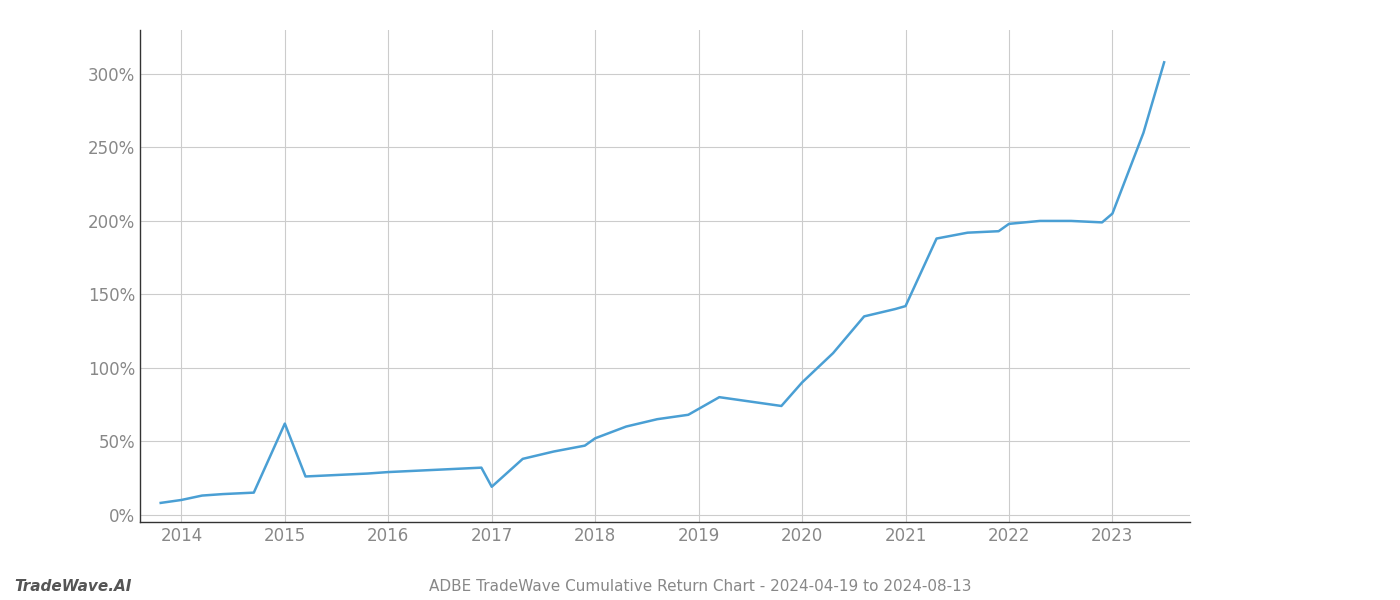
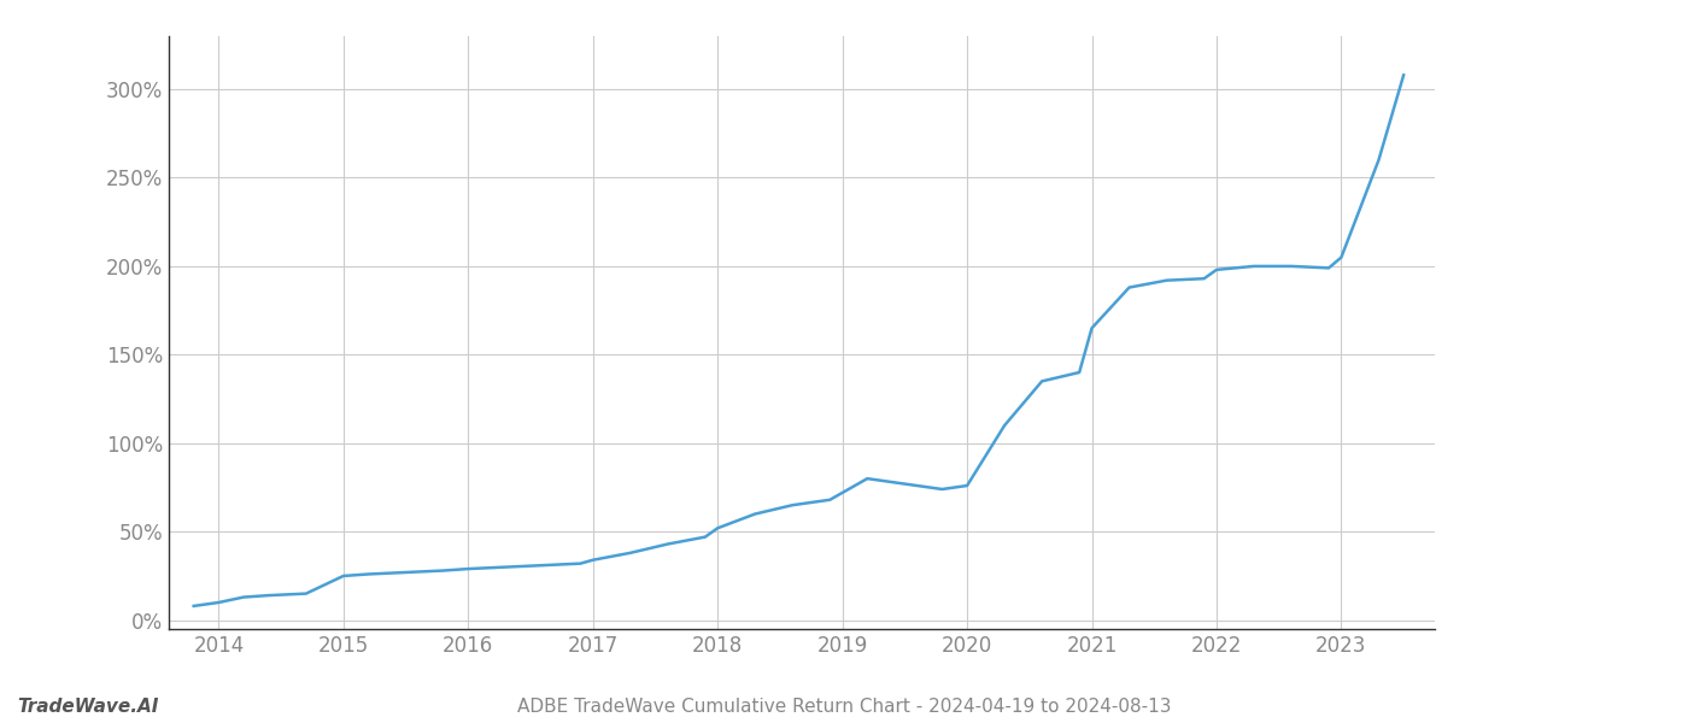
2015: 62% -> 25%
2017: 19% -> 34%
2020: 90% -> 76%
2021: 142% -> 165%
